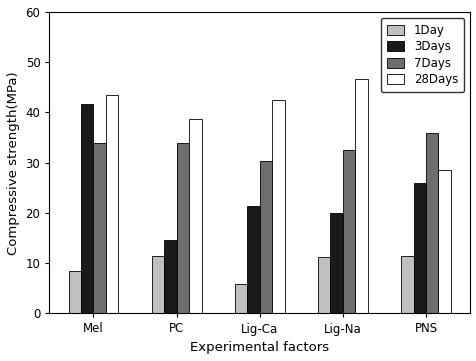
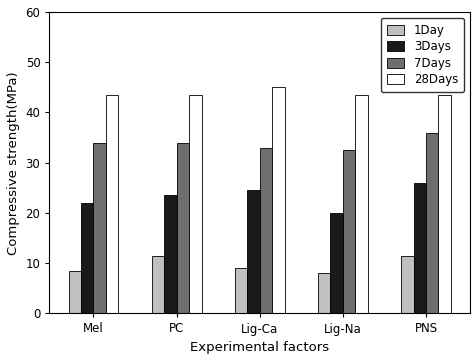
3Days/Mel: 41.6 -> 22.0
3Days/PC: 14.6 -> 23.5
28Days/PC: 38.6 -> 43.5
1Day/Lig-Ca: 5.8 -> 9.0
3Days/Lig-Ca: 21.4 -> 24.5
7Days/Lig-Ca: 30.4 -> 33.0
28Days/Lig-Ca: 42.4 -> 45.0
1Day/Lig-Na: 11.2 -> 8.0
28Days/Lig-Na: 46.6 -> 43.5
28Days/PNS: 28.6 -> 43.5
